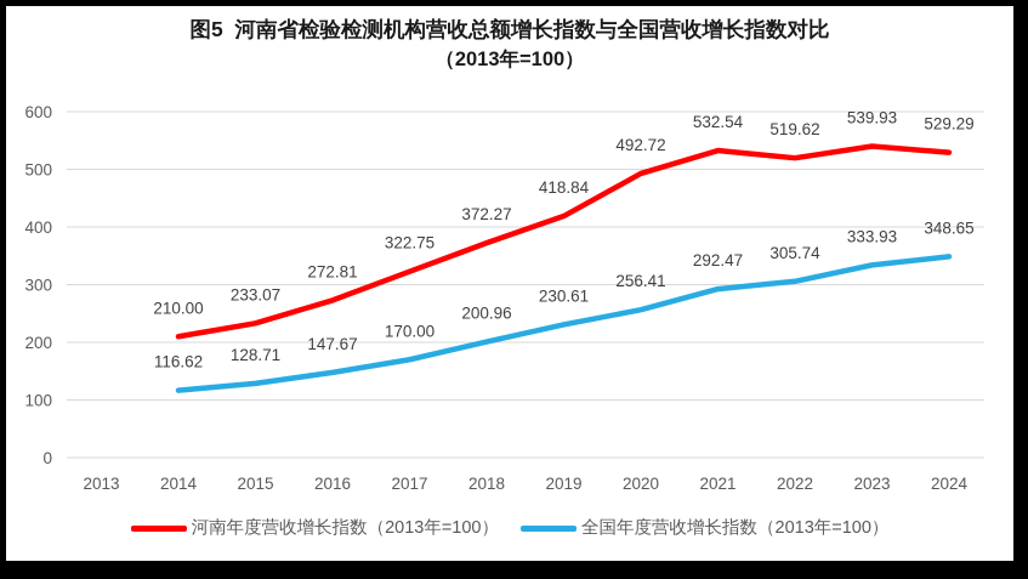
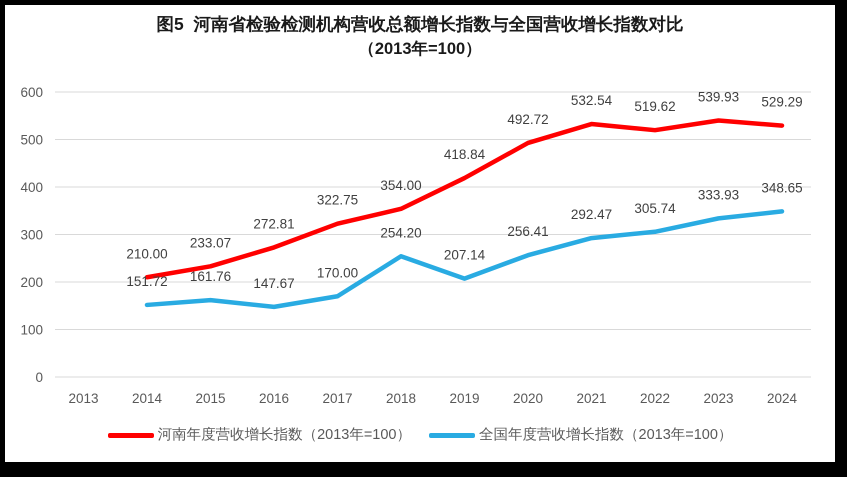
全国年度营收增长指数（2013年=100）/2014: 116.62 -> 151.72
全国年度营收增长指数（2013年=100）/2015: 128.71 -> 161.76
河南年度营收增长指数（2013年=100）/2018: 372.27 -> 354.00
全国年度营收增长指数（2013年=100）/2018: 200.96 -> 254.20
全国年度营收增长指数（2013年=100）/2019: 230.61 -> 207.14
